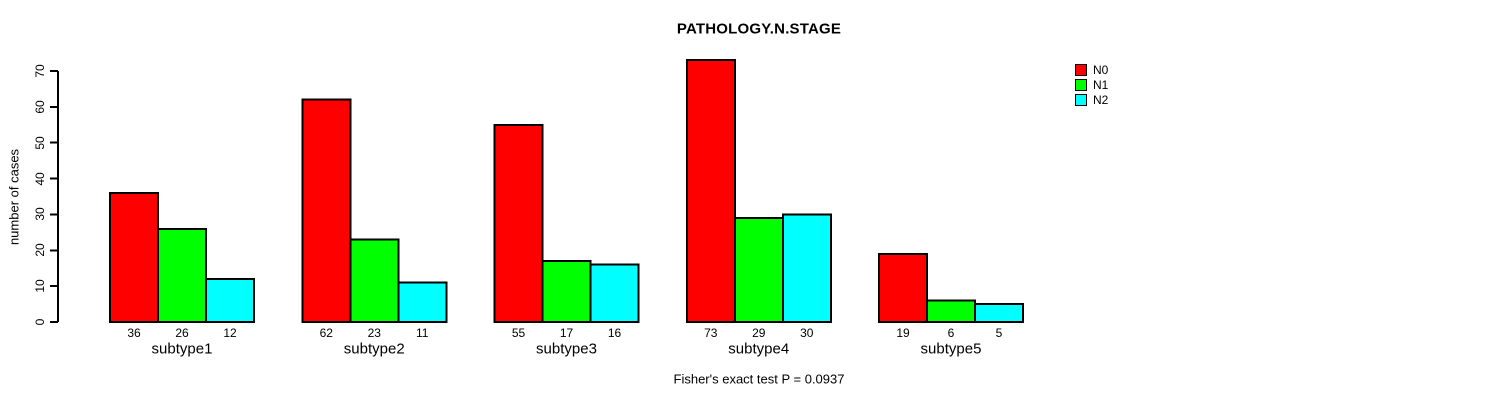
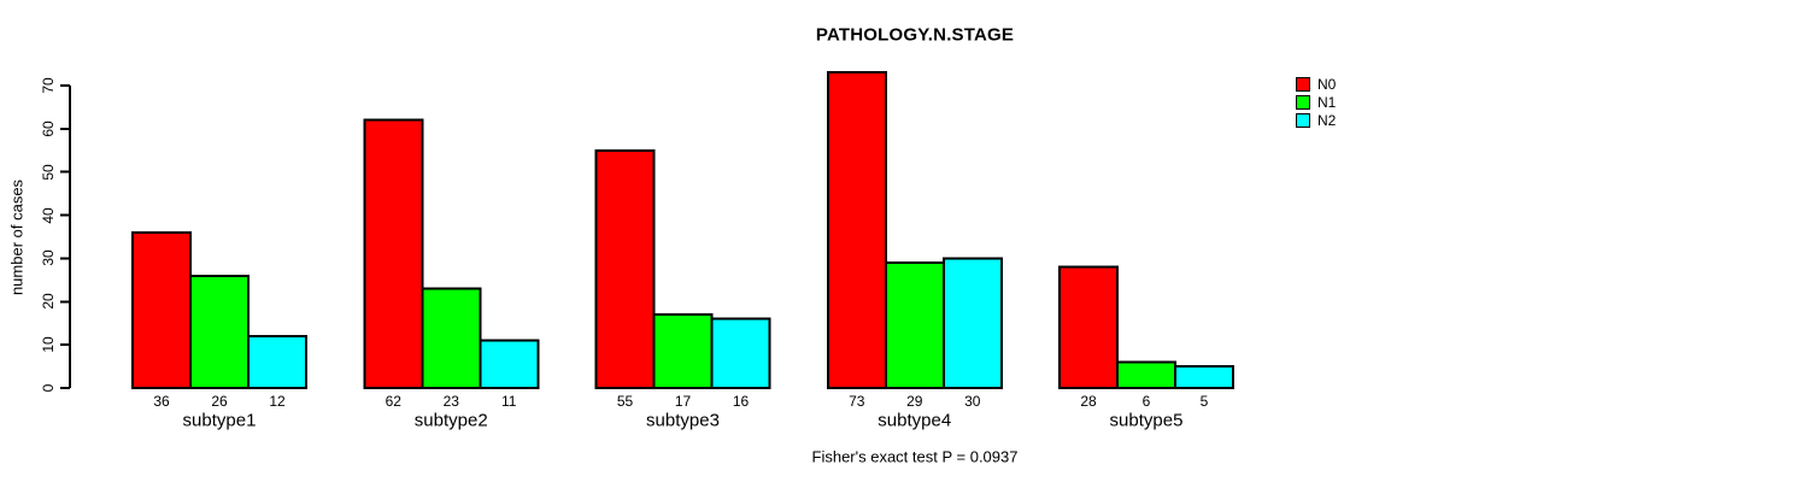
N0/subtype5: 19 -> 28
